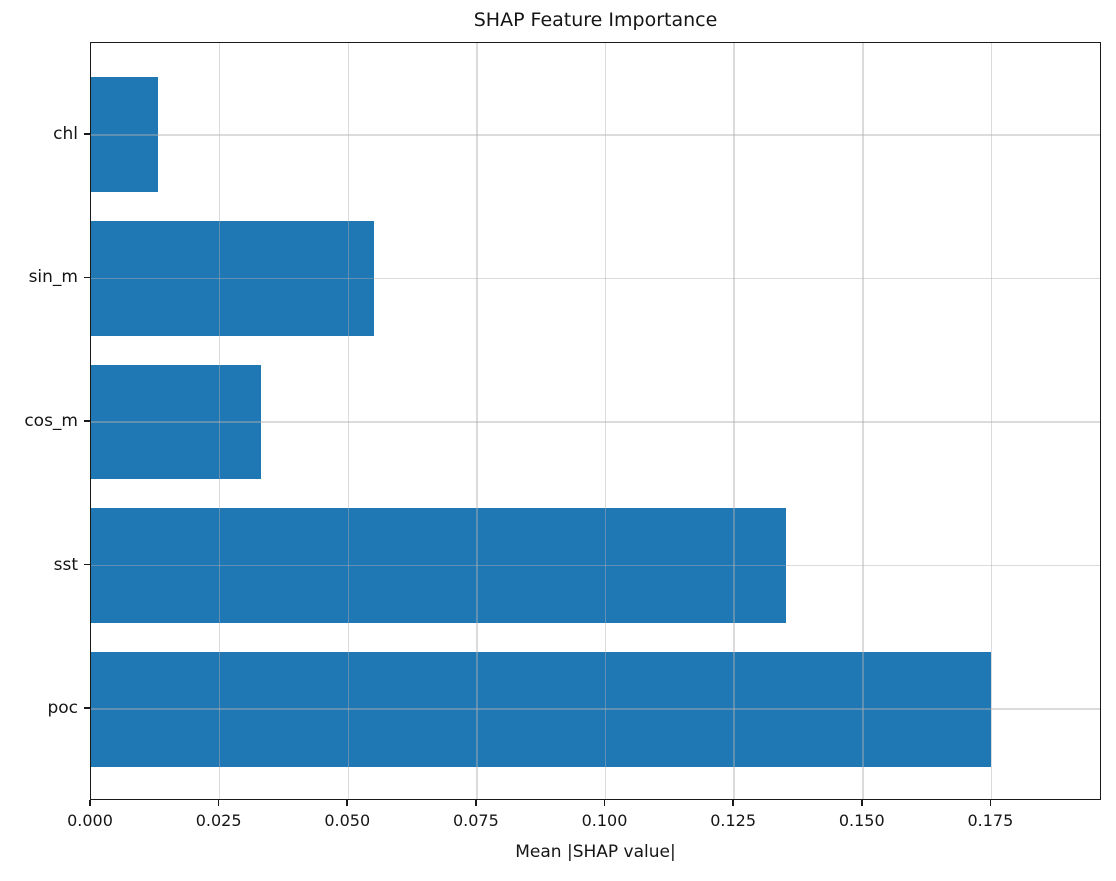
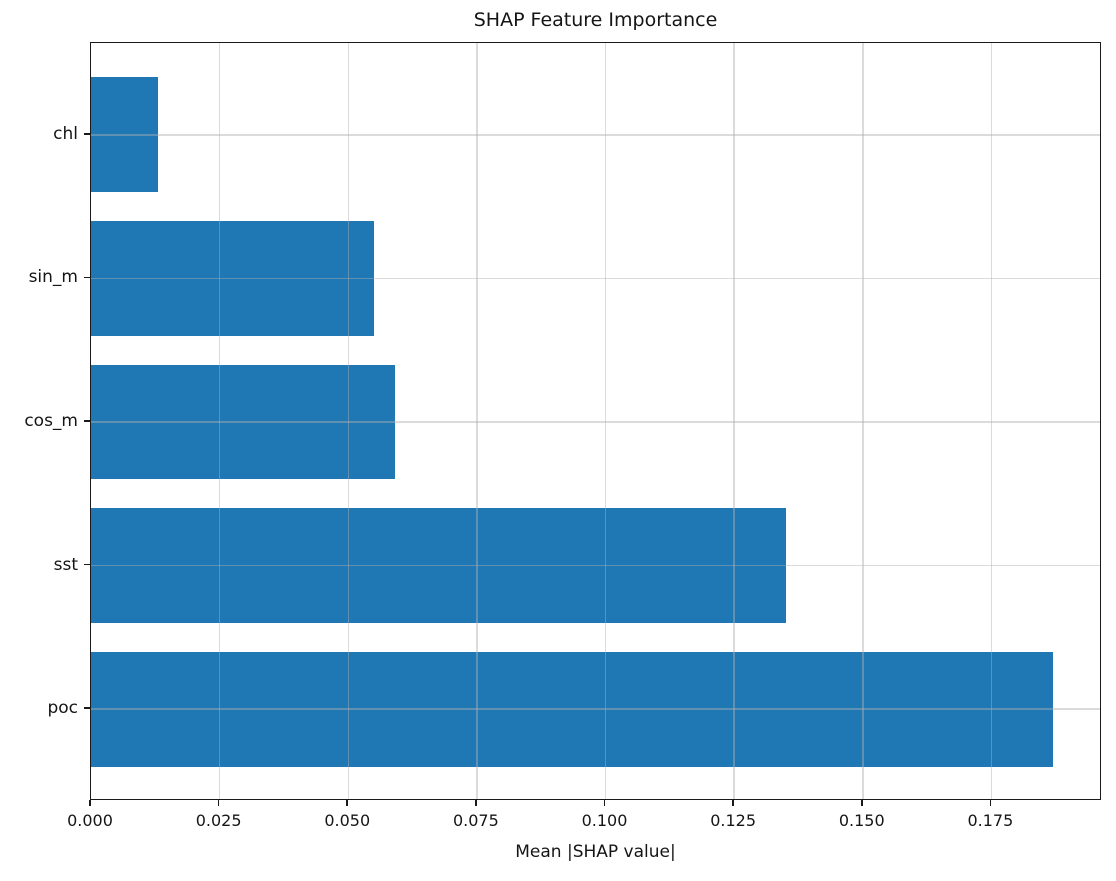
cos_m: 0.033 -> 0.059
poc: 0.175 -> 0.187
